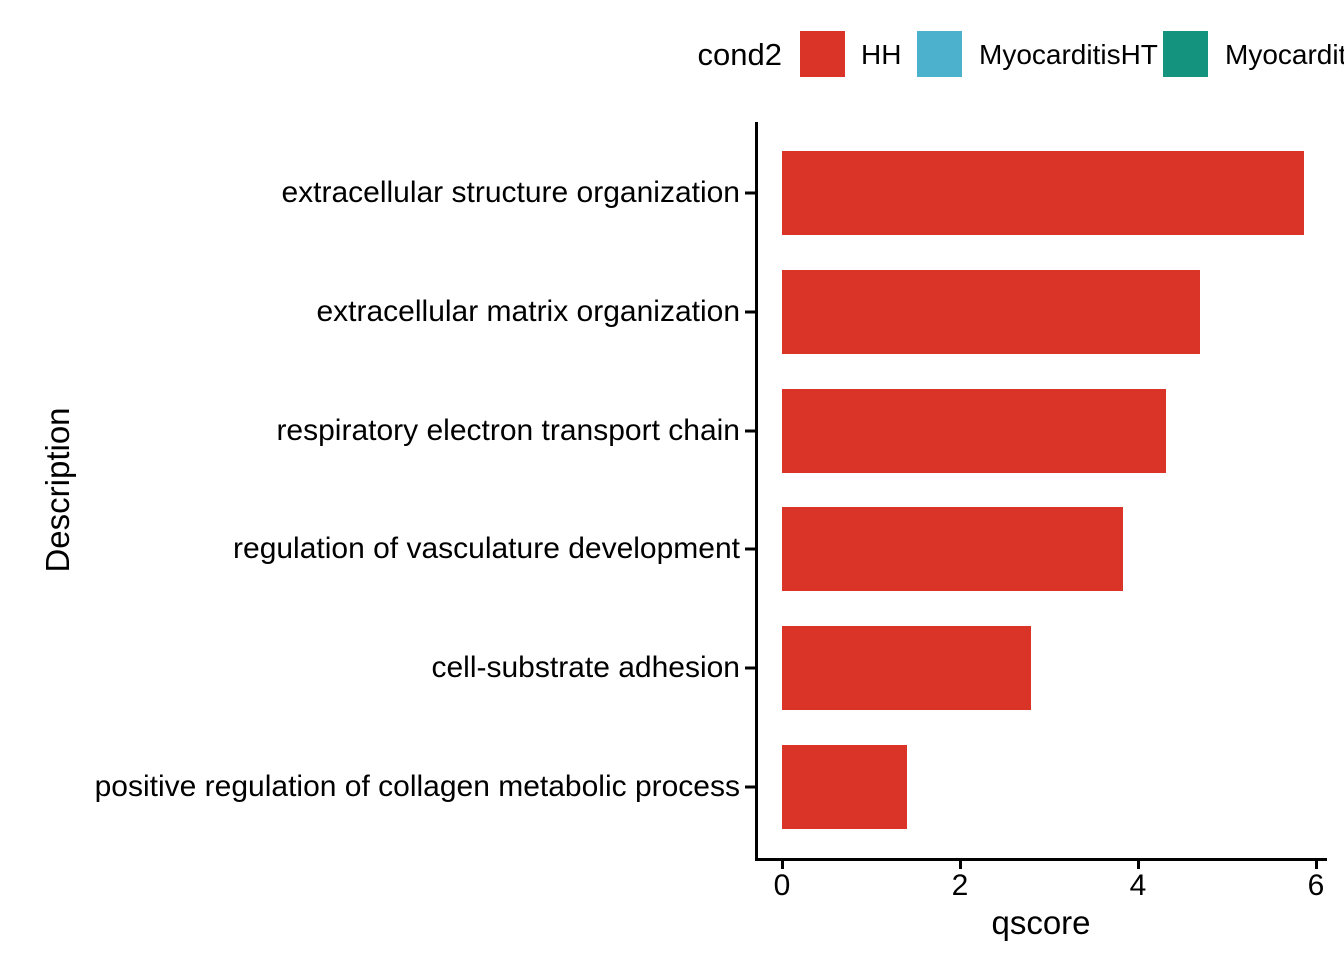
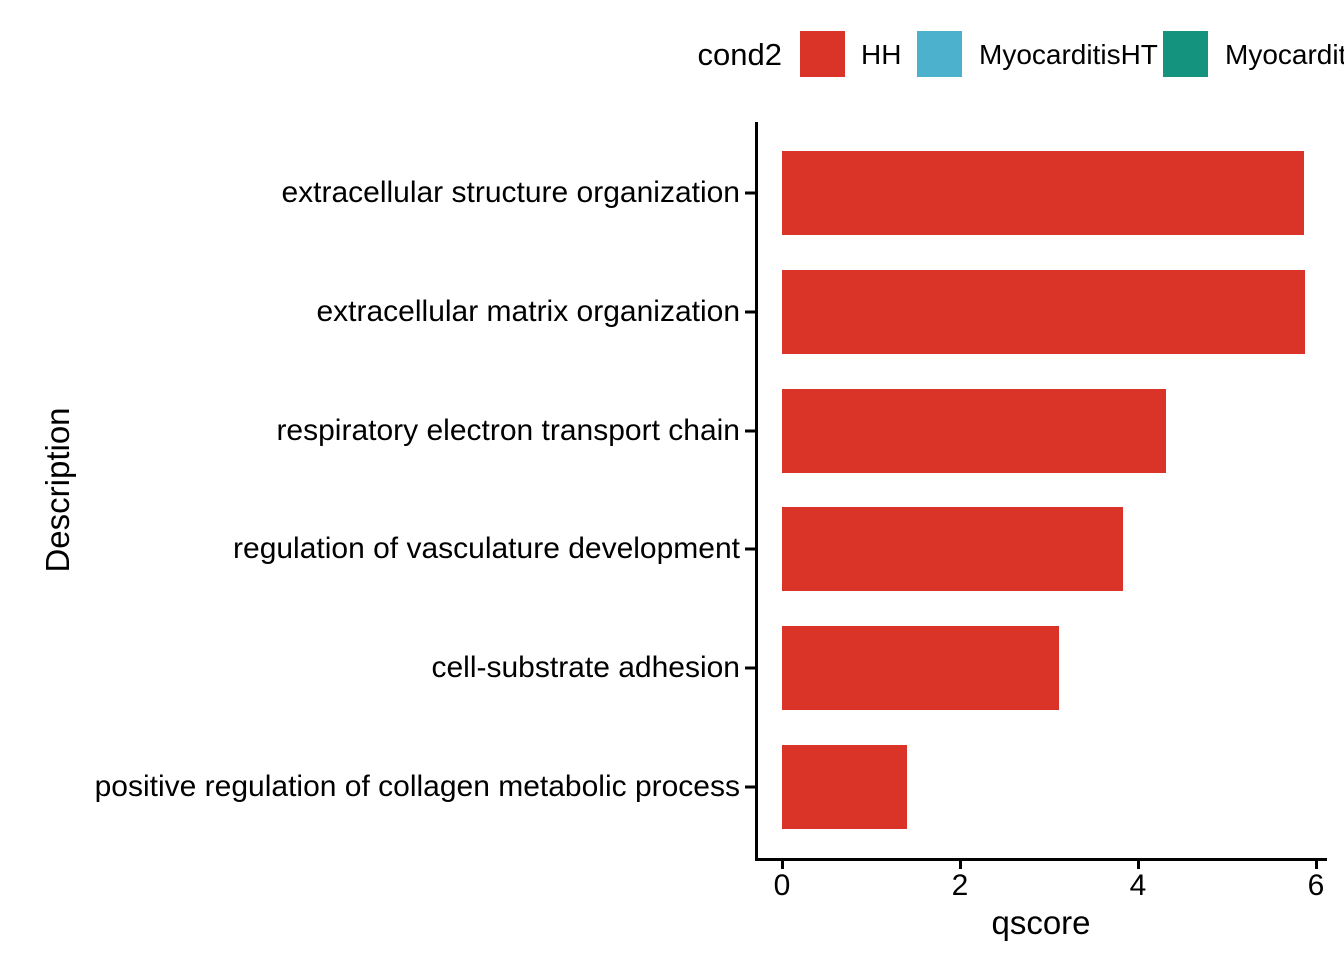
extracellular matrix organization: 4.7 -> 5.9
cell-substrate adhesion: 2.8 -> 3.1
